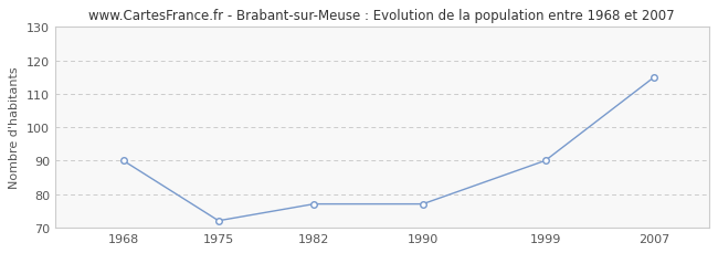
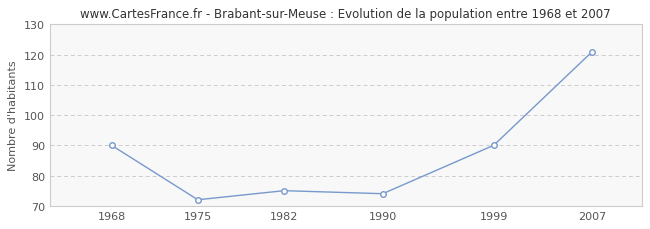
1982: 77 -> 75
1990: 77 -> 74
2007: 115 -> 121
